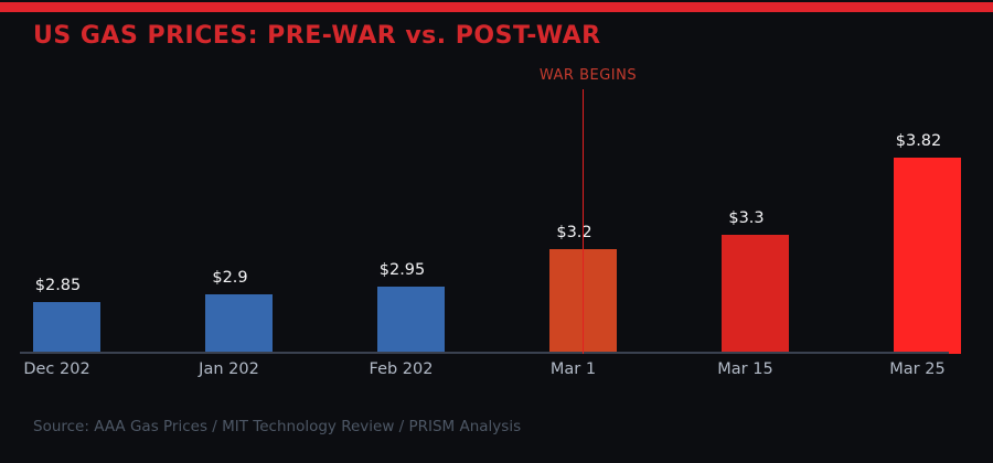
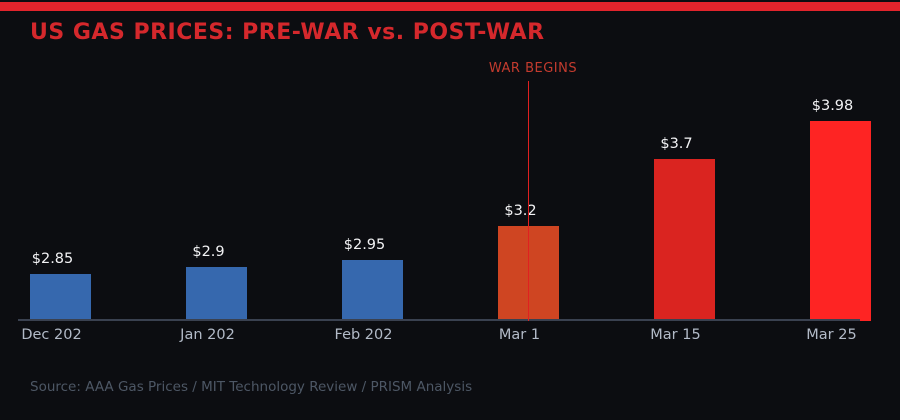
Mar 15: $3.3 -> $3.7
Mar 25: $3.82 -> $3.98
